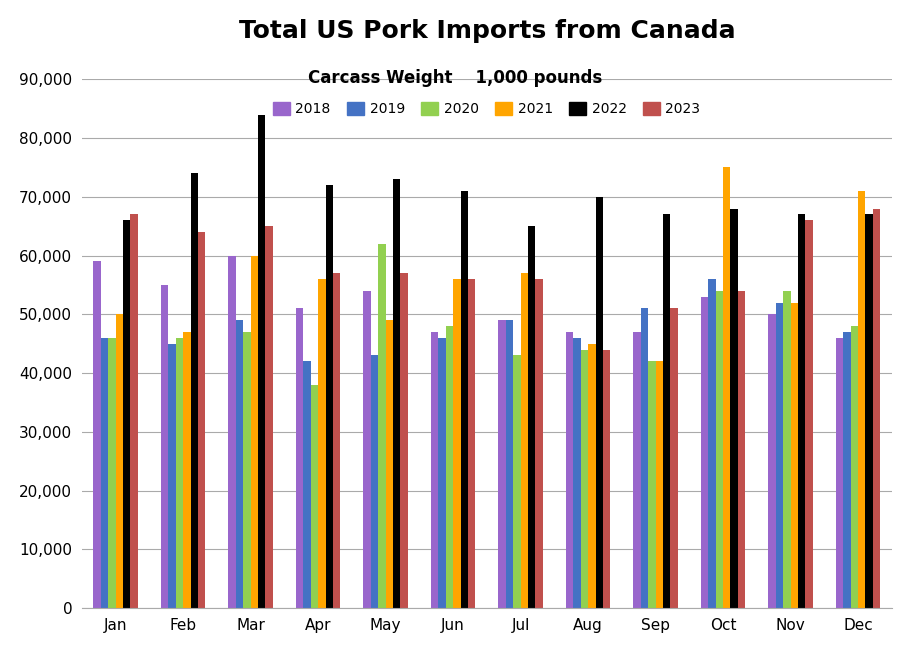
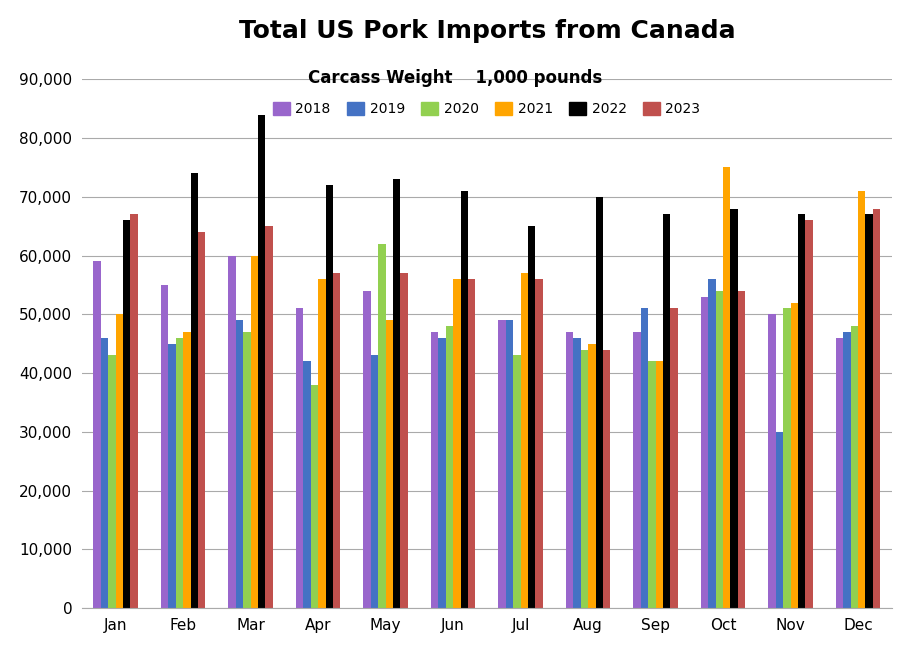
2020/Jan: 46,000 -> 43,000
2019/Nov: 52,000 -> 30,000
2020/Nov: 54,000 -> 51,000
